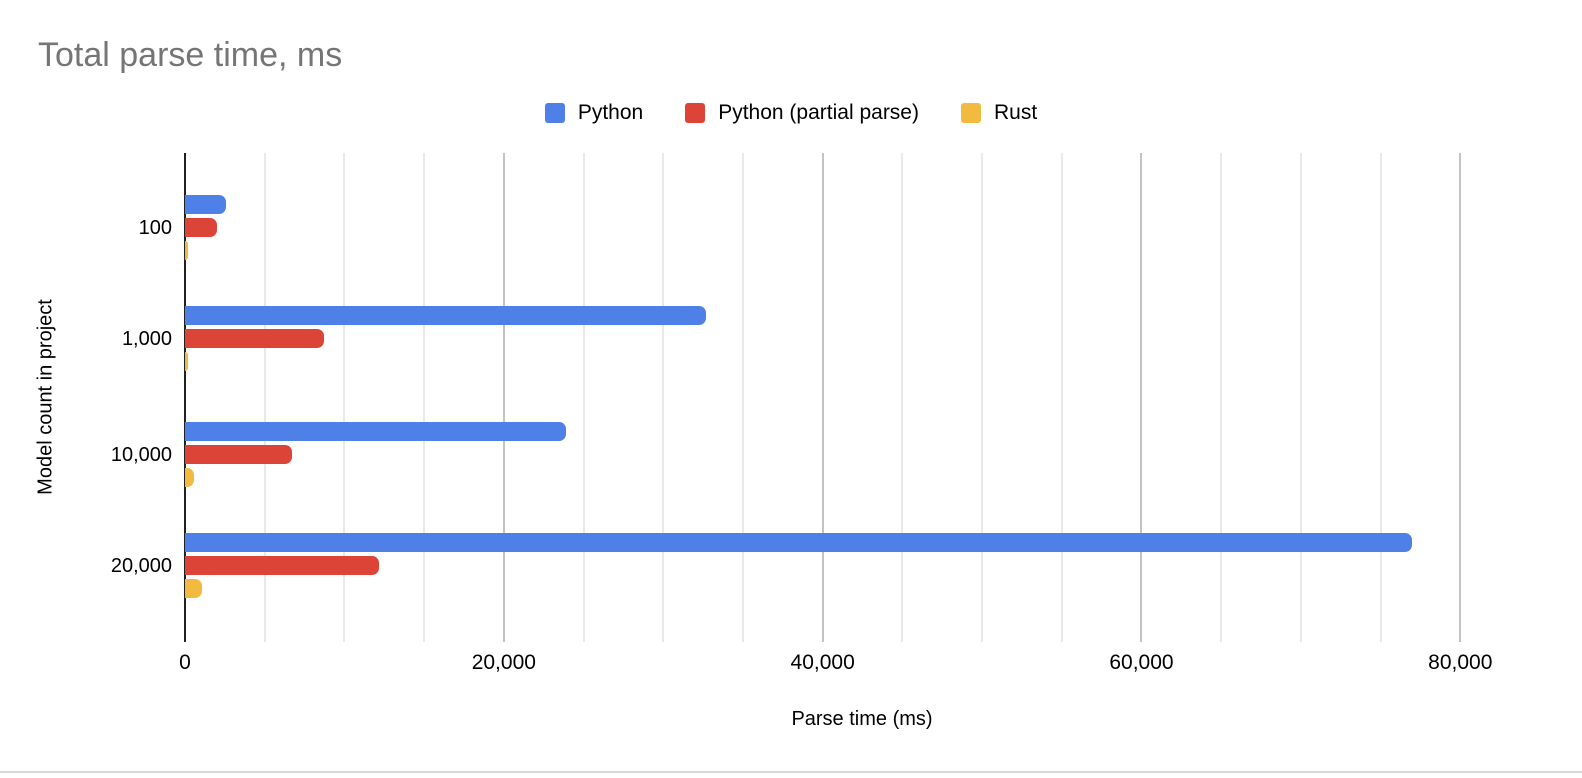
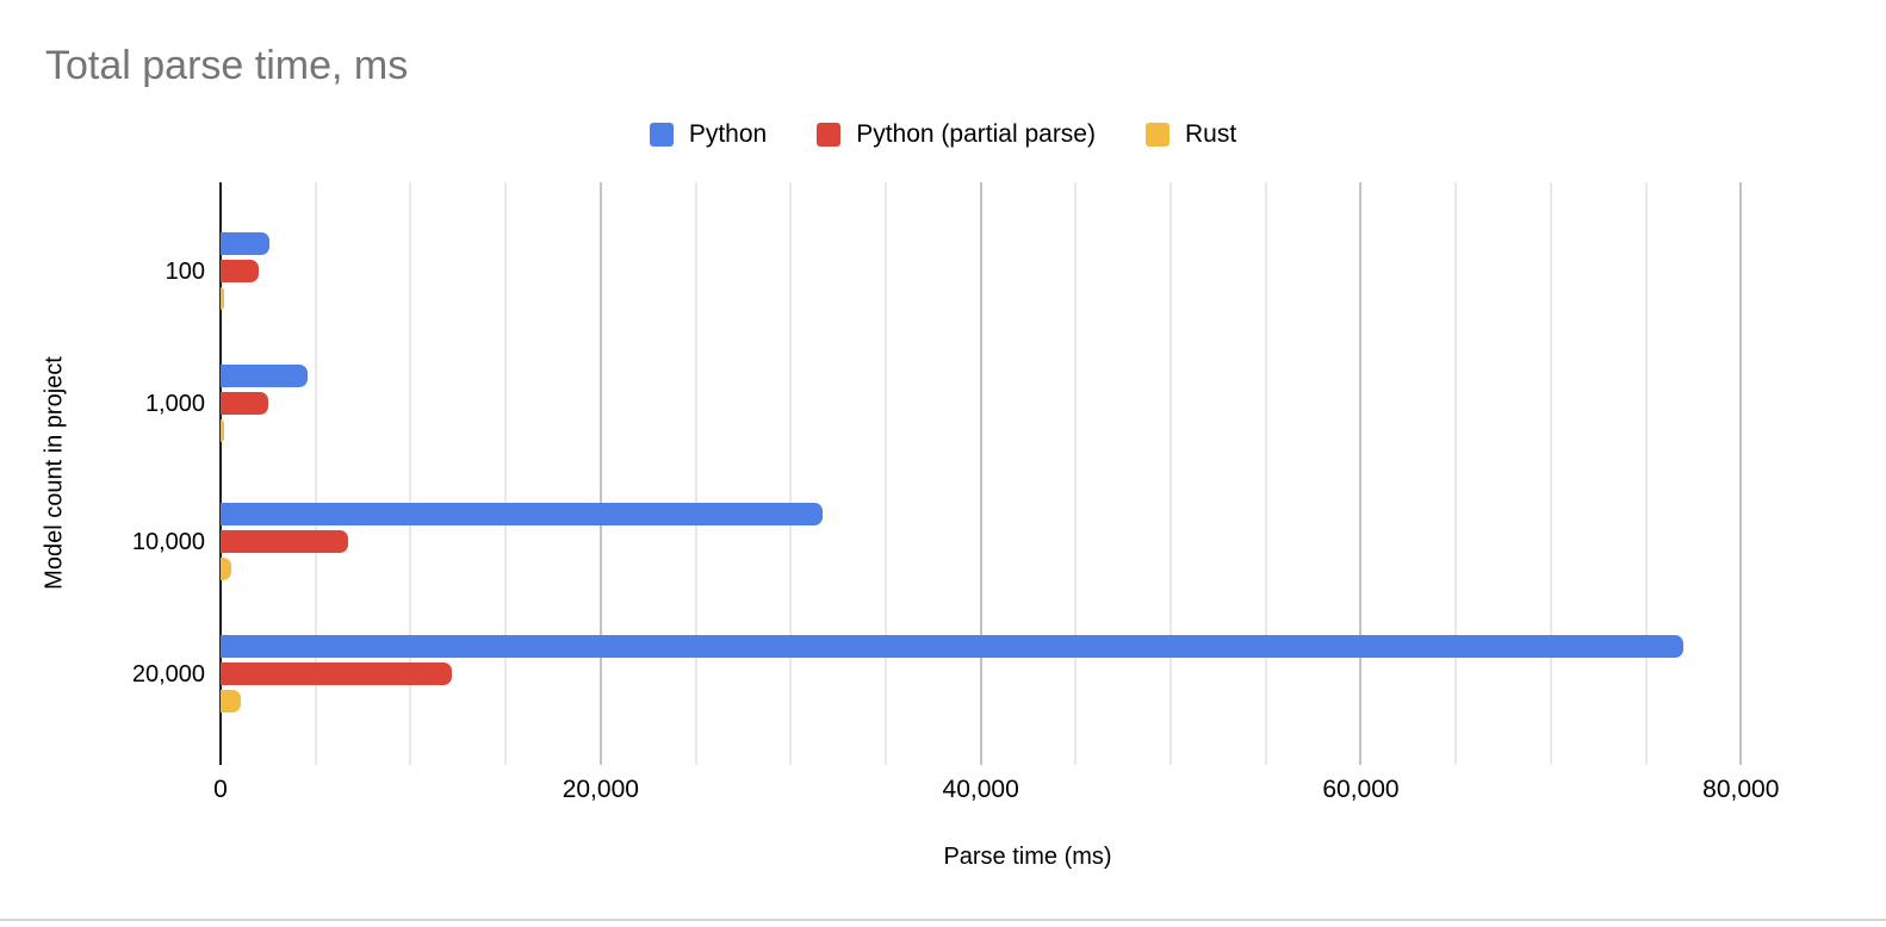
Python/1,000: 32700 -> 4600
Python (partial parse)/1,000: 8700 -> 2500
Python/10,000: 23900 -> 31700
